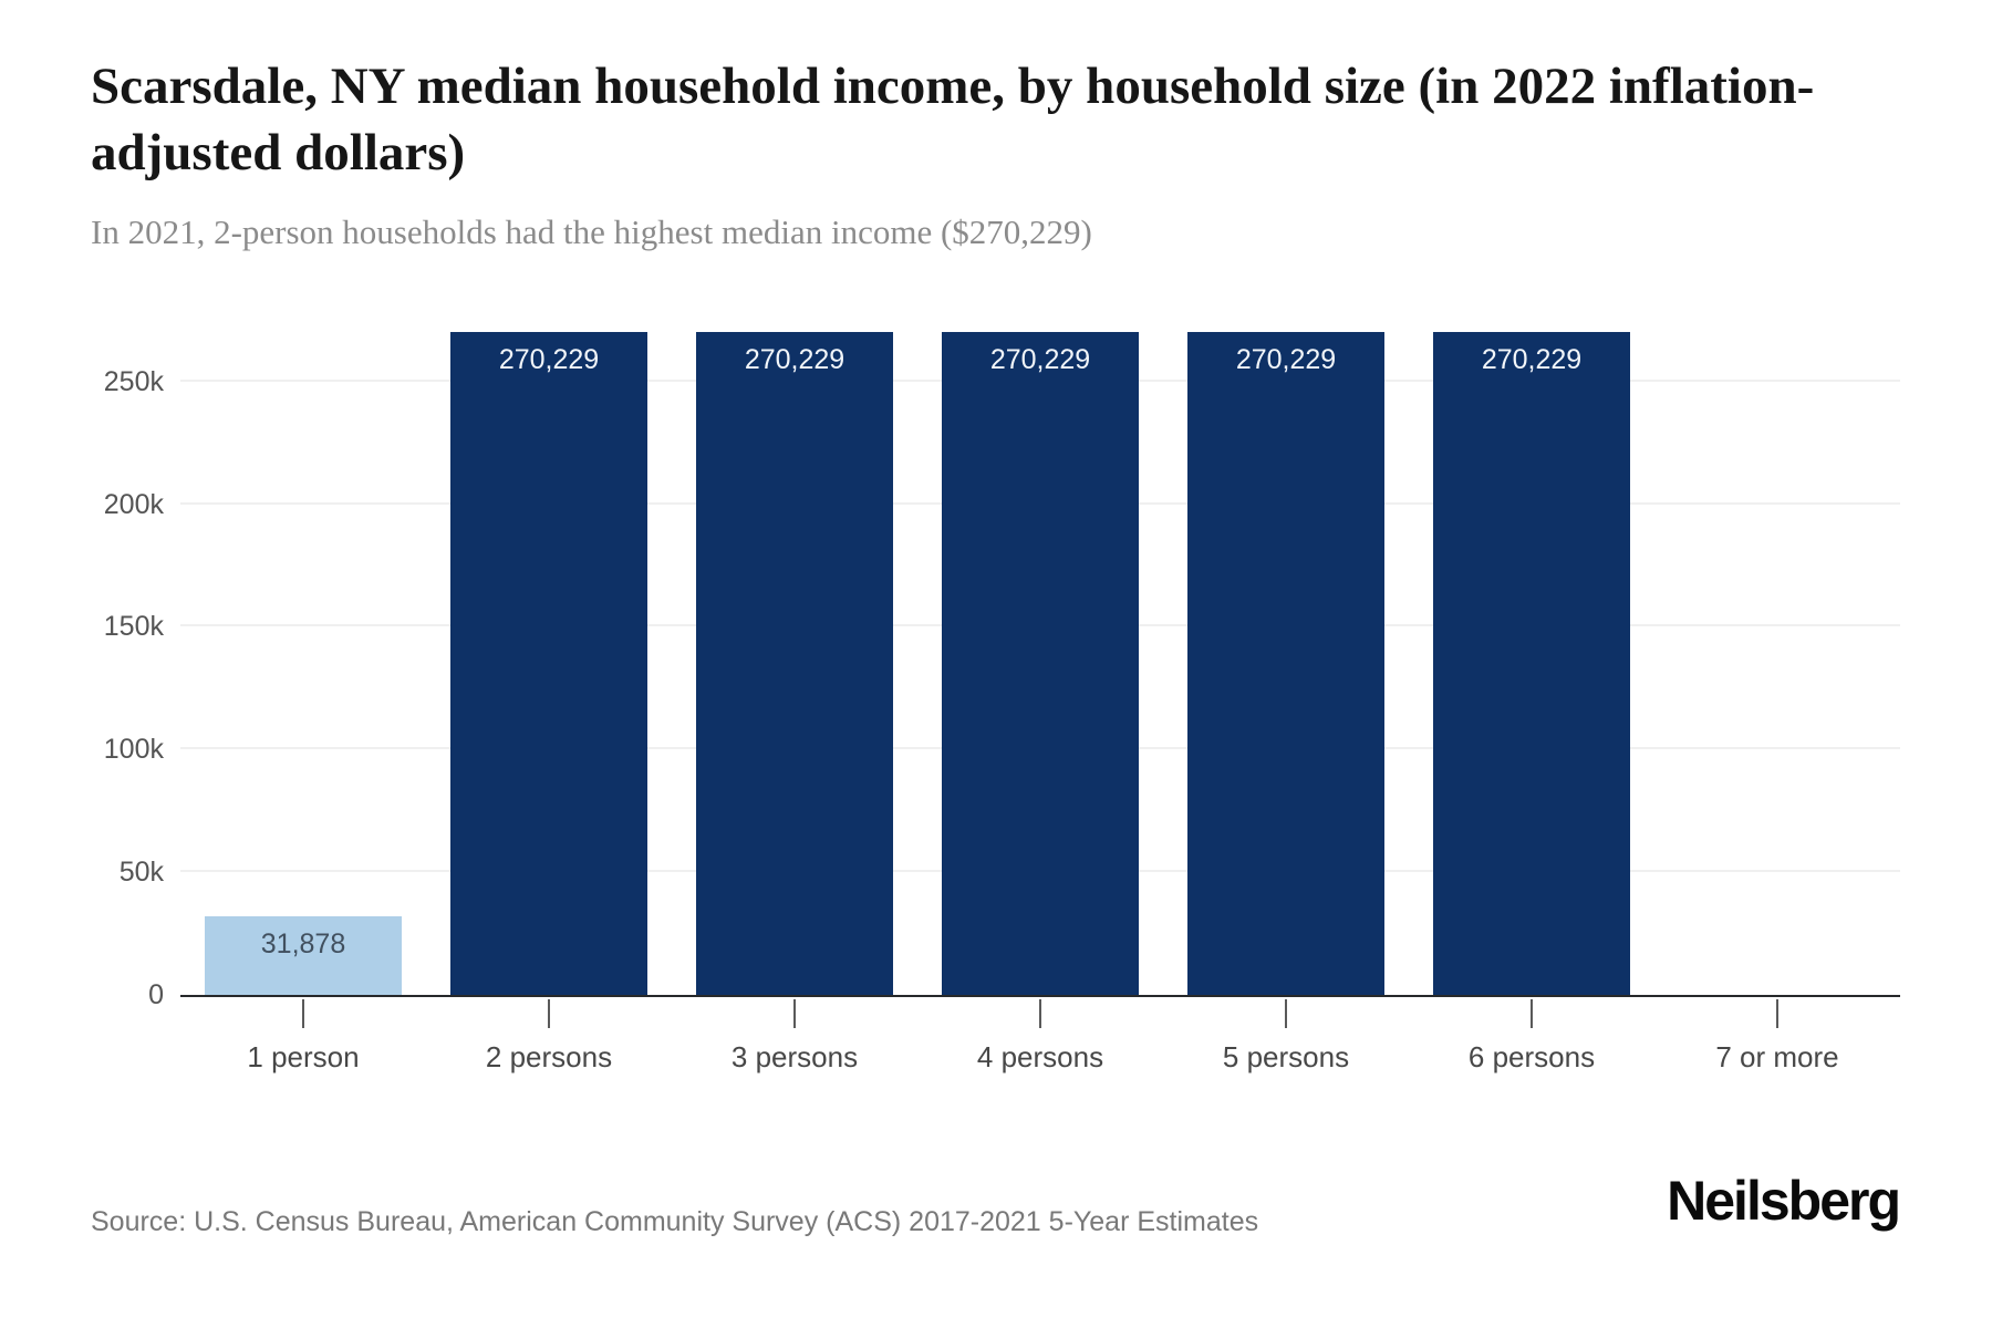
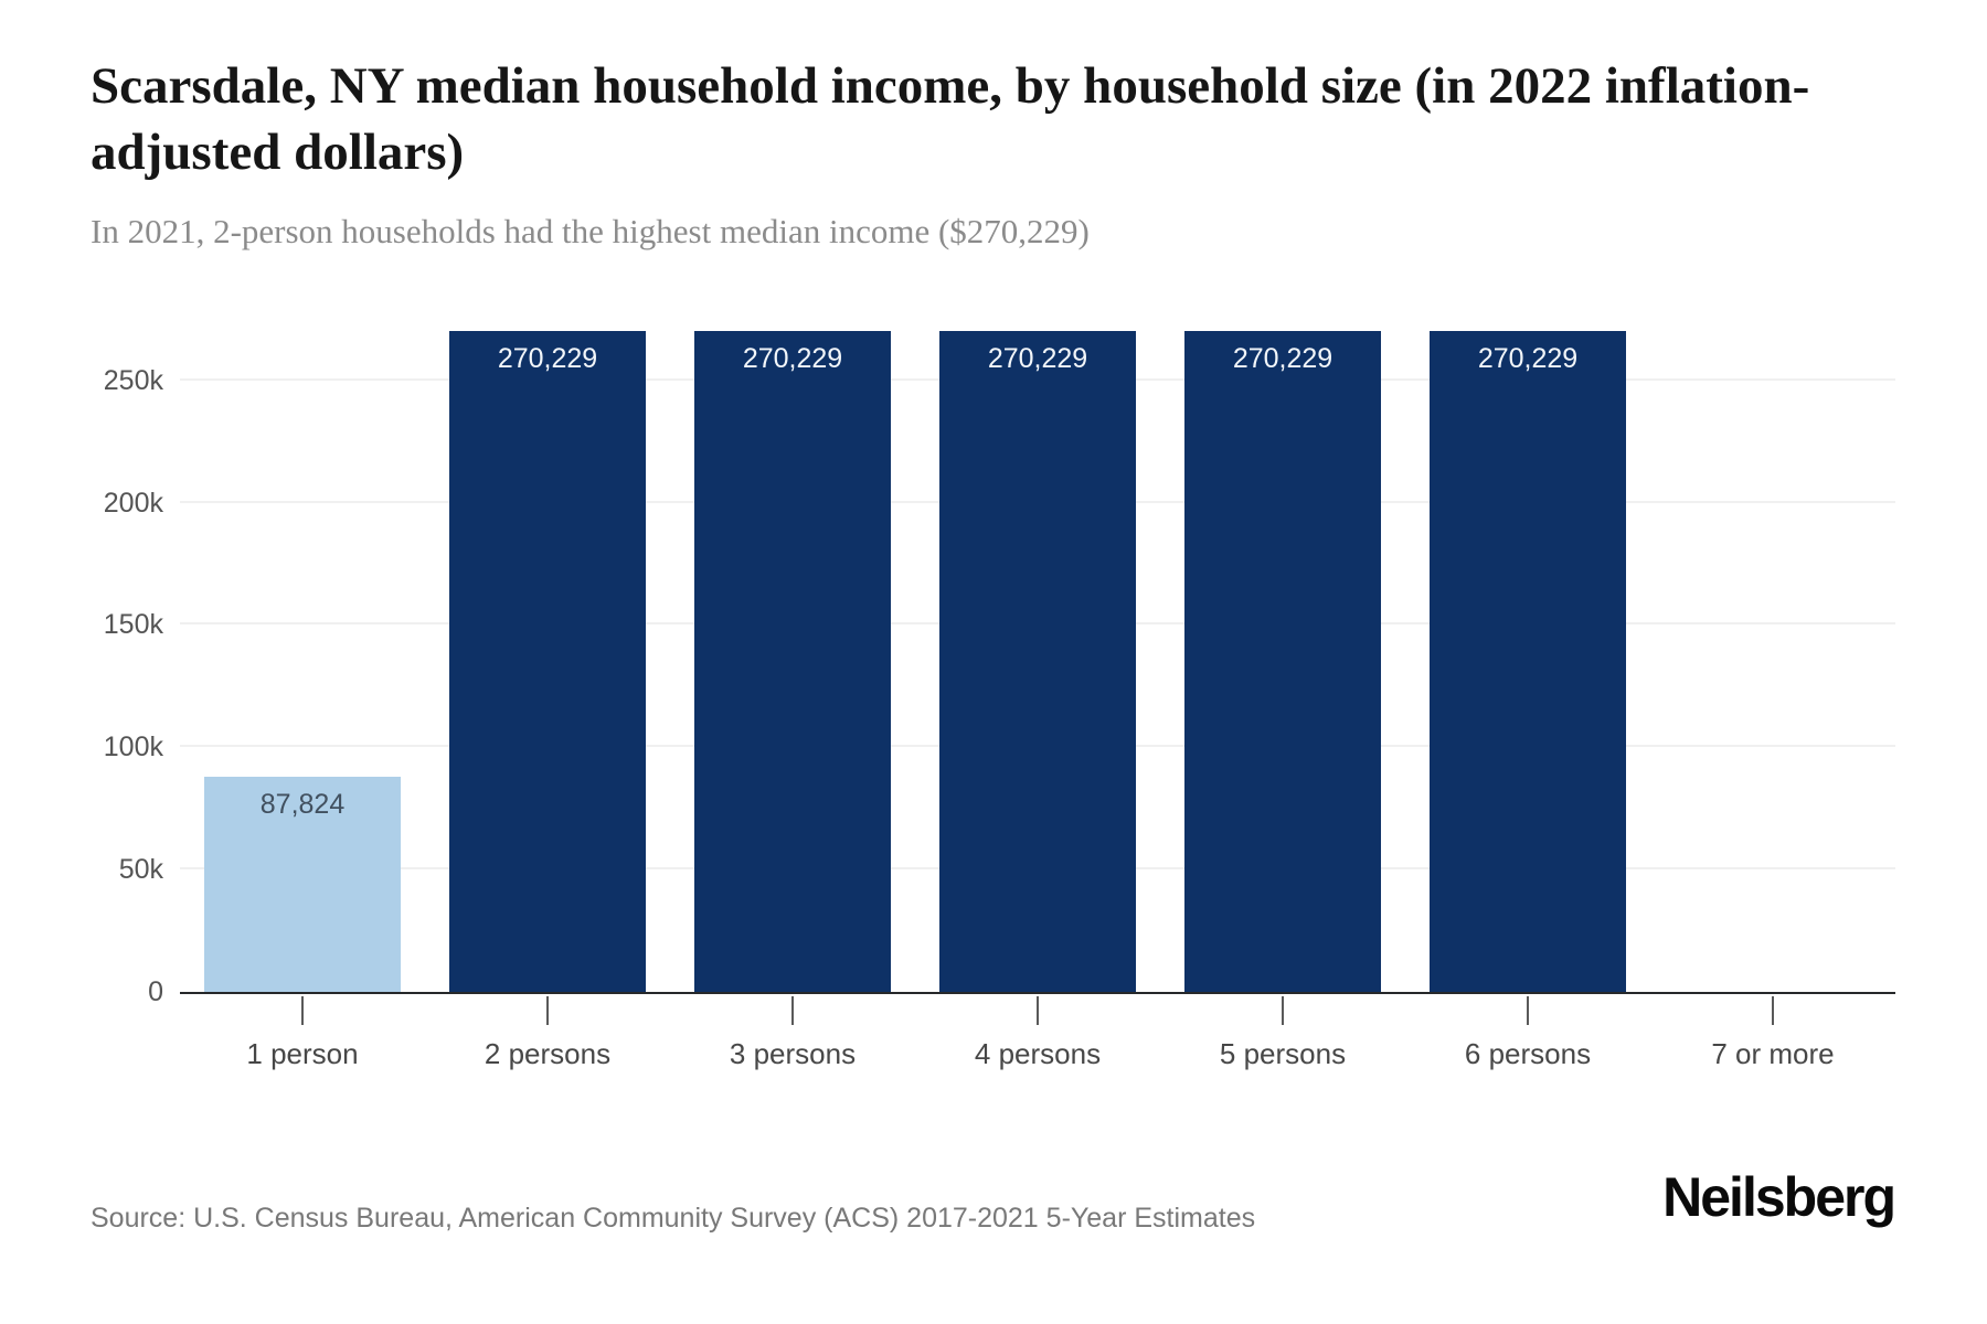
1 person: 31,878 -> 87,824
